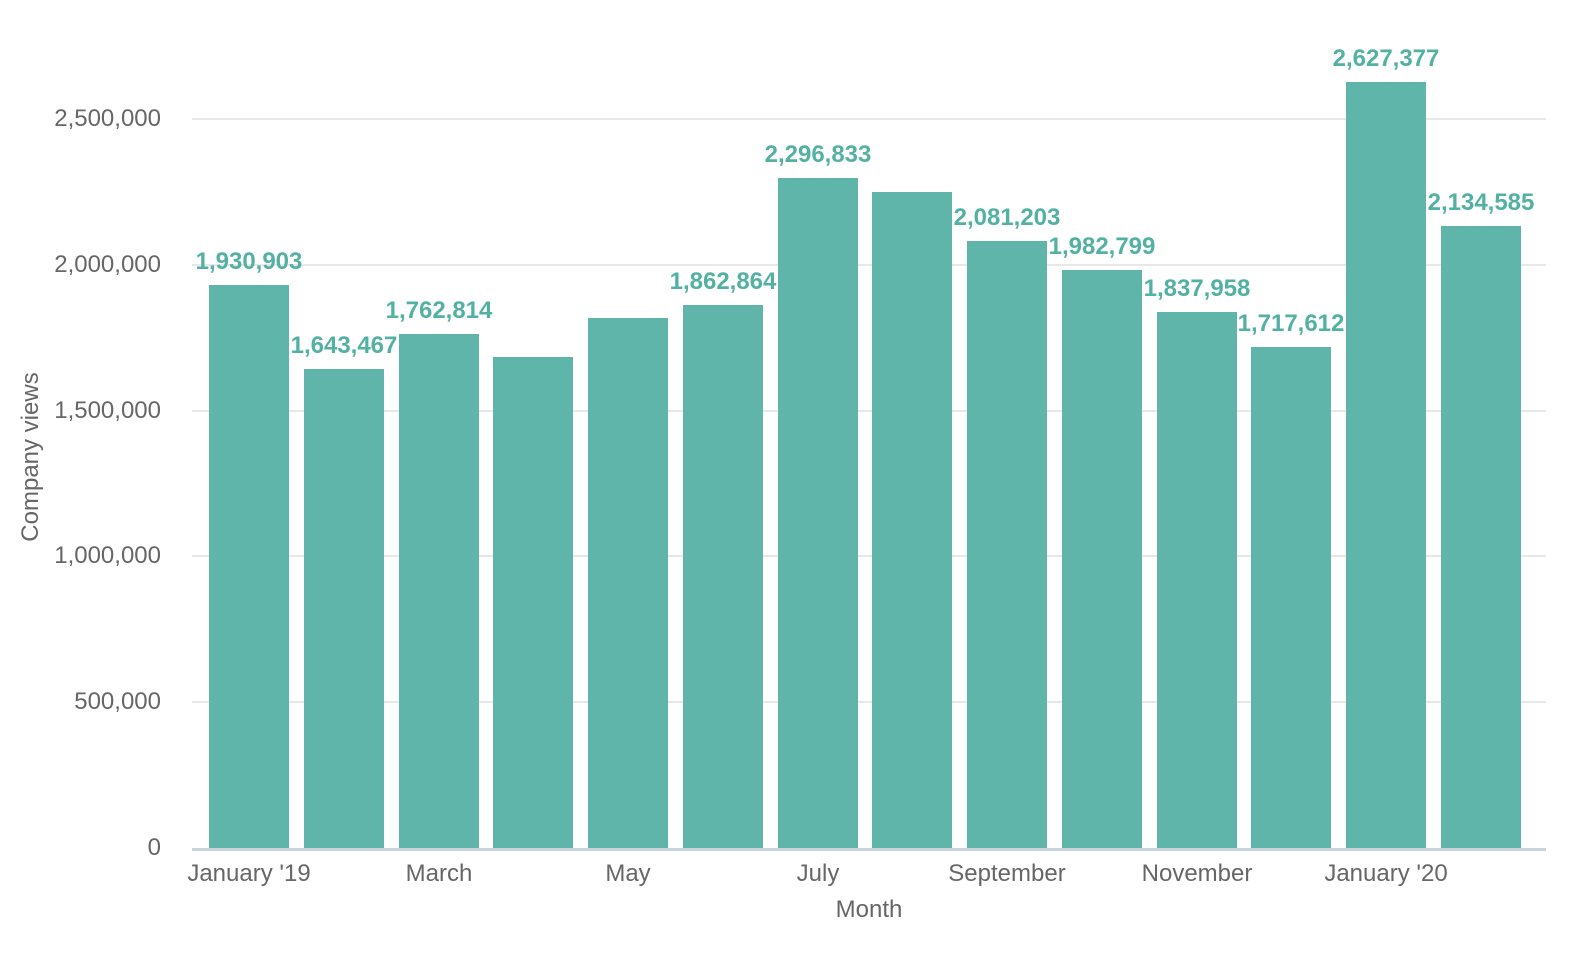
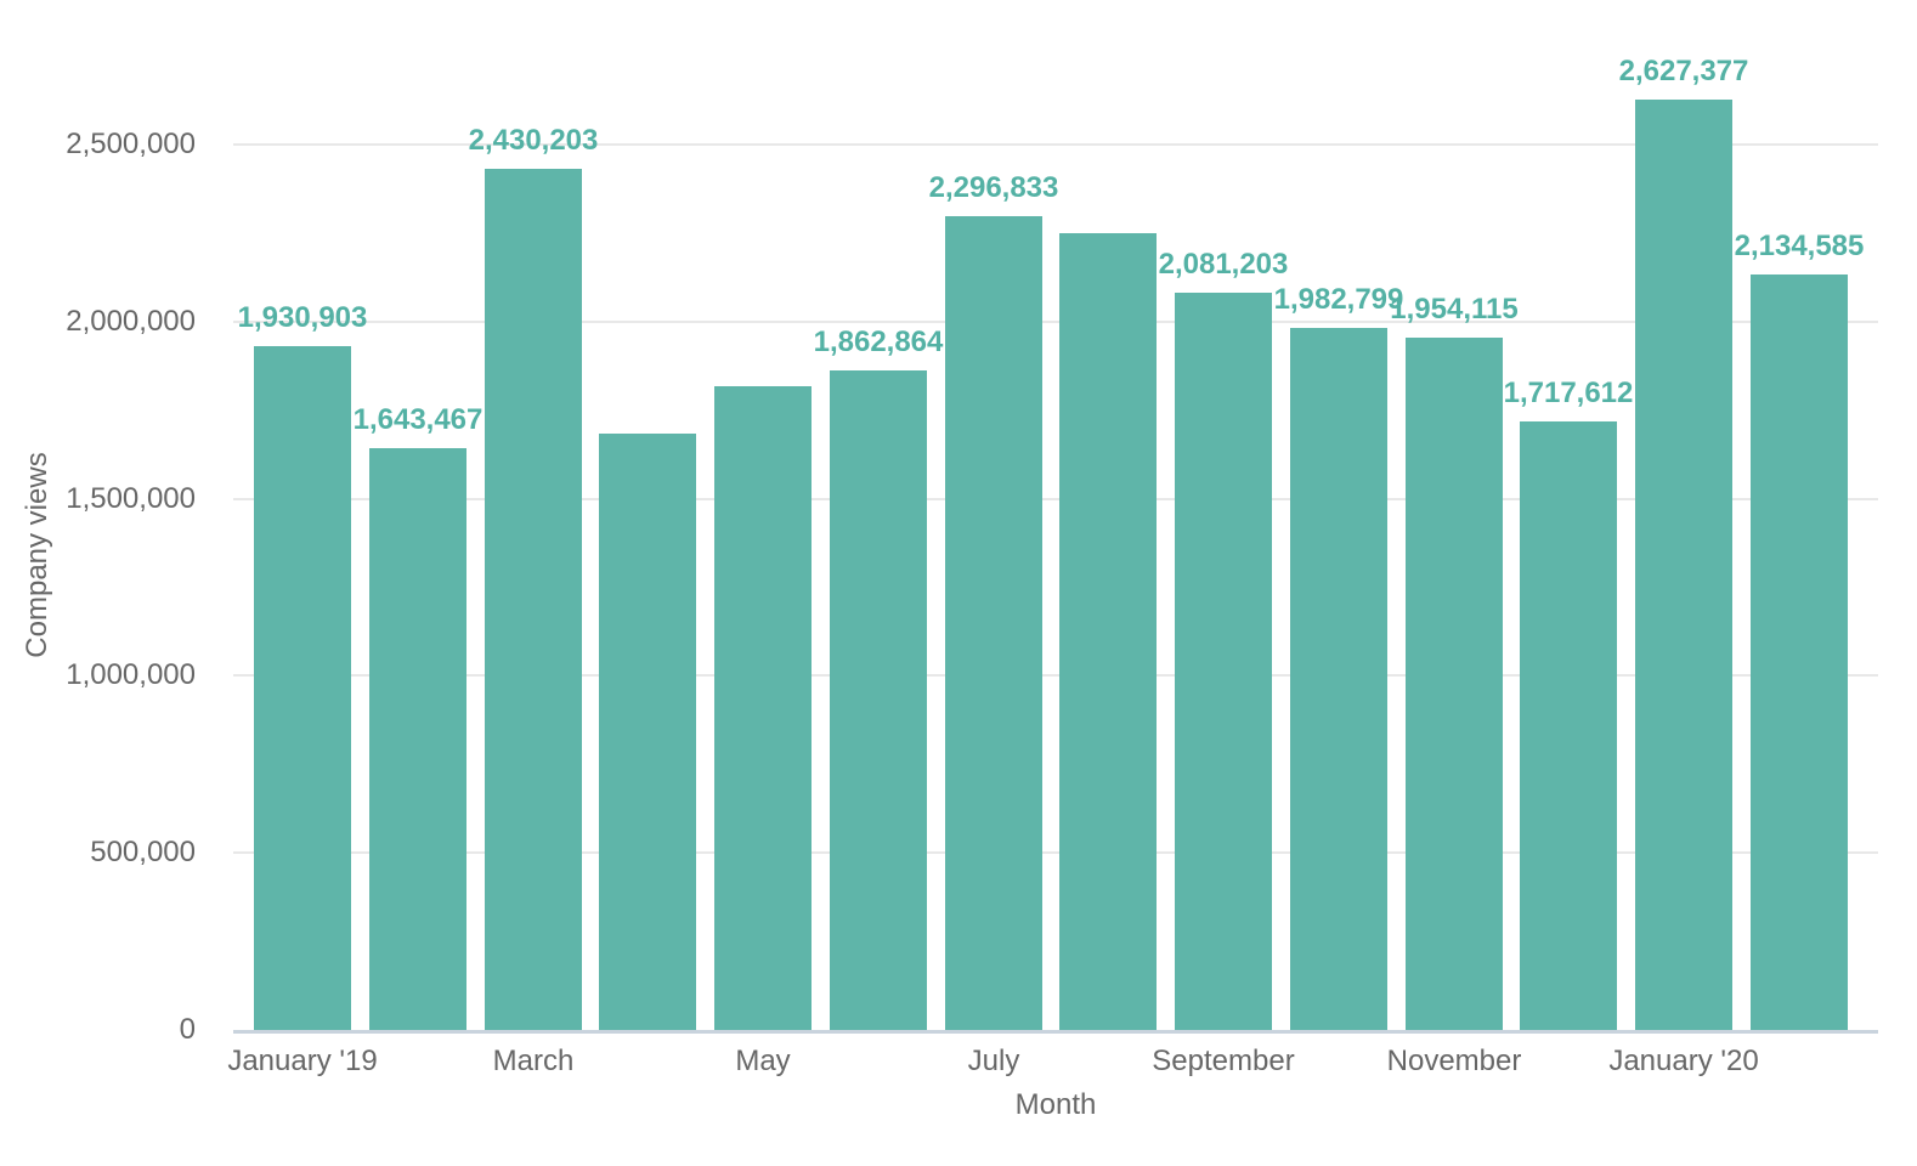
March: 1,762,814 -> 2,430,203
November: 1,837,958 -> 1,954,115
